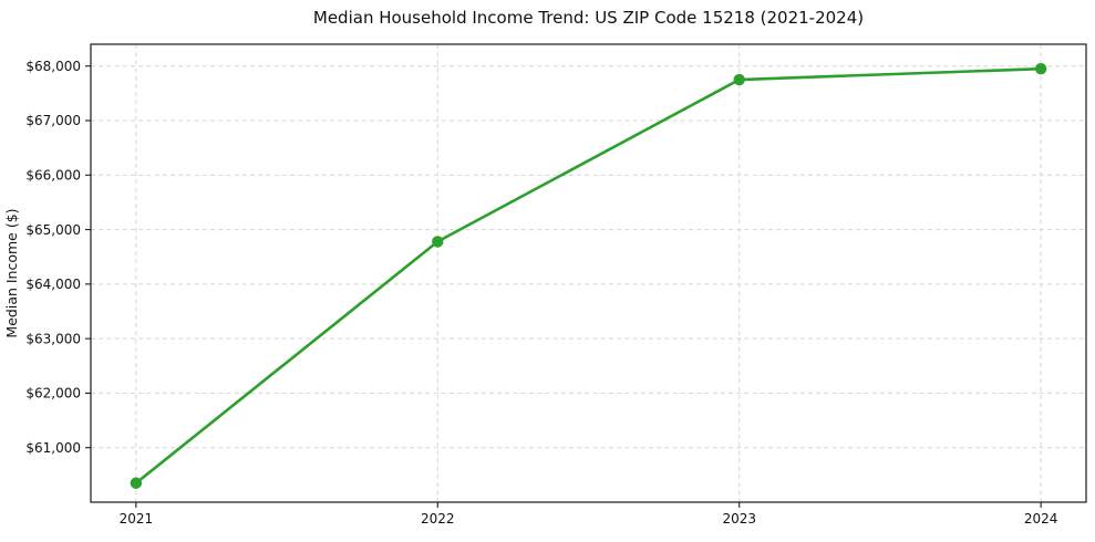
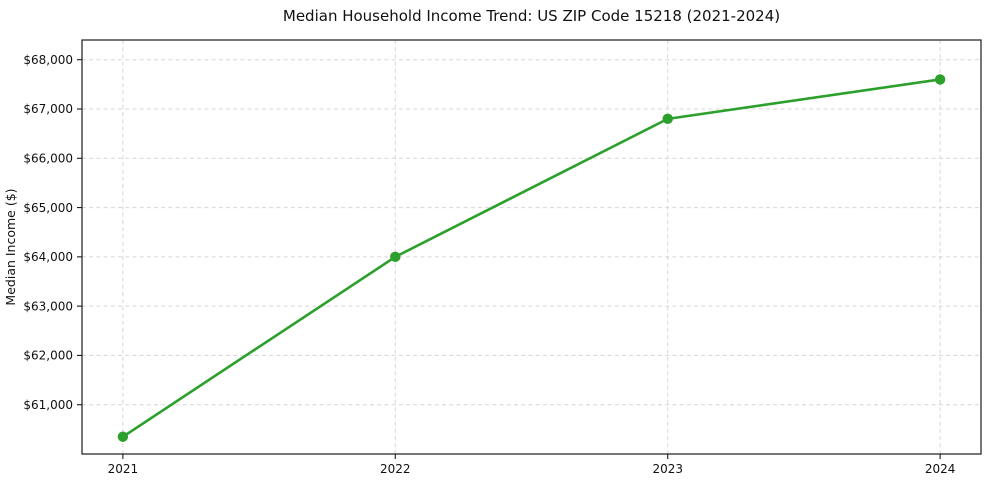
2022: $64800 -> $64000
2023: $67800 -> $66800
2024: $68000 -> $67600
